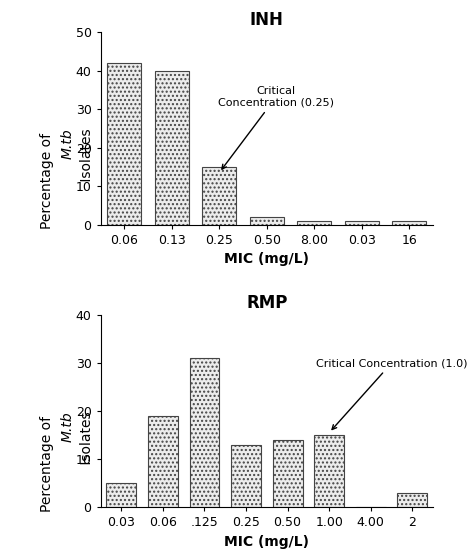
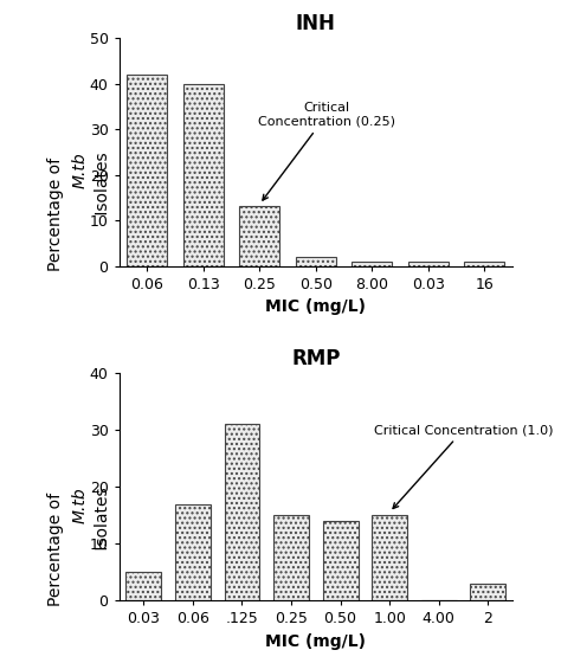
INH/0.25: 15 -> 13
RMP/0.06: 19 -> 17
RMP/0.25: 13 -> 15
